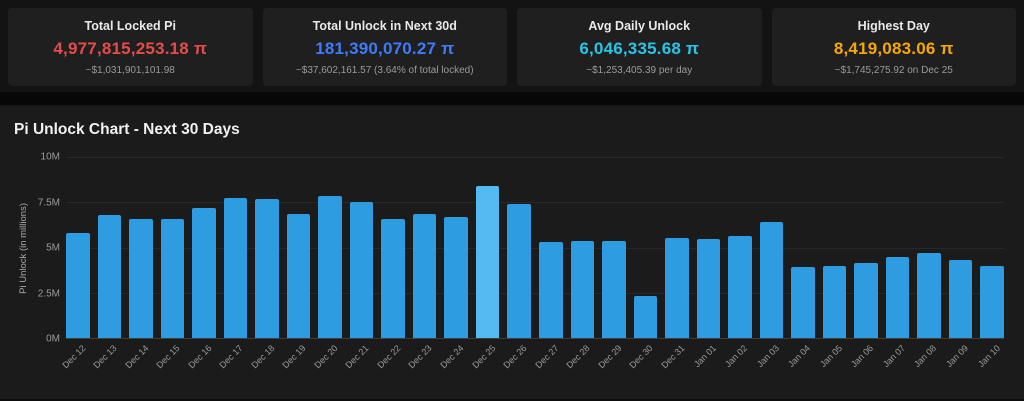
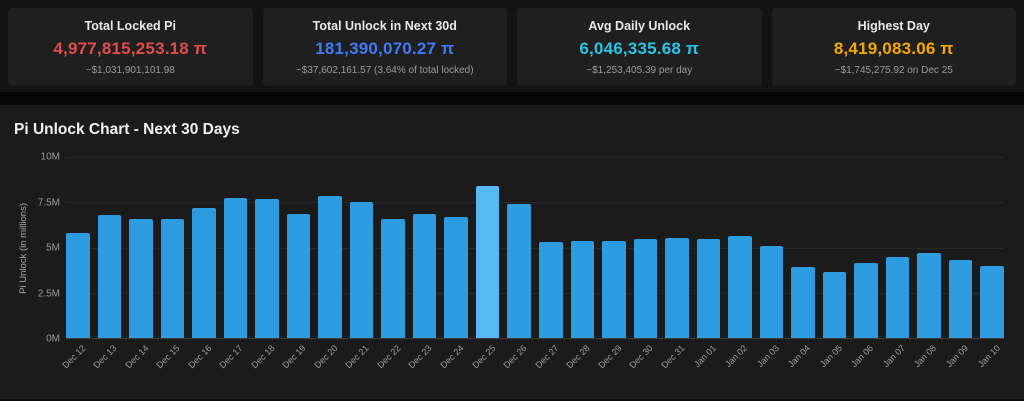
Dec 30: 2.3M -> 5.5M
Jan 03: 6.4M -> 5.1M
Jan 05: 4.0M -> 3.6M
